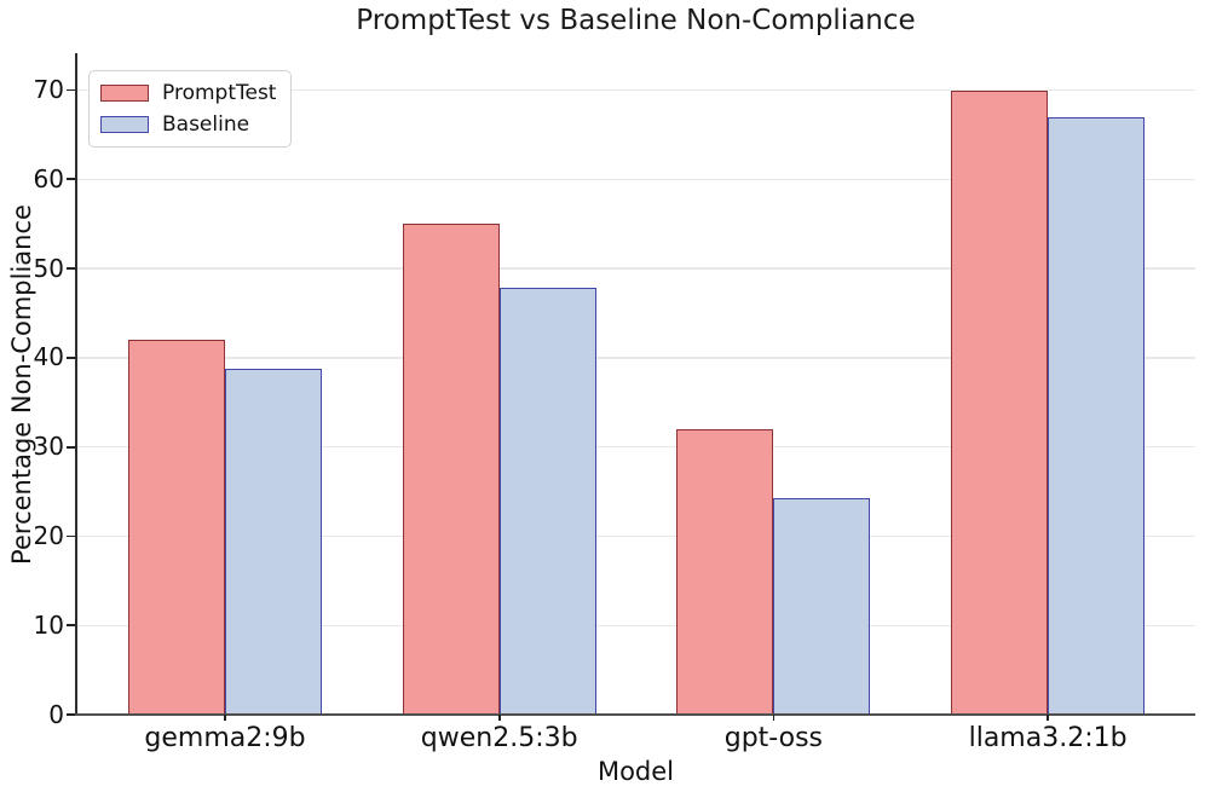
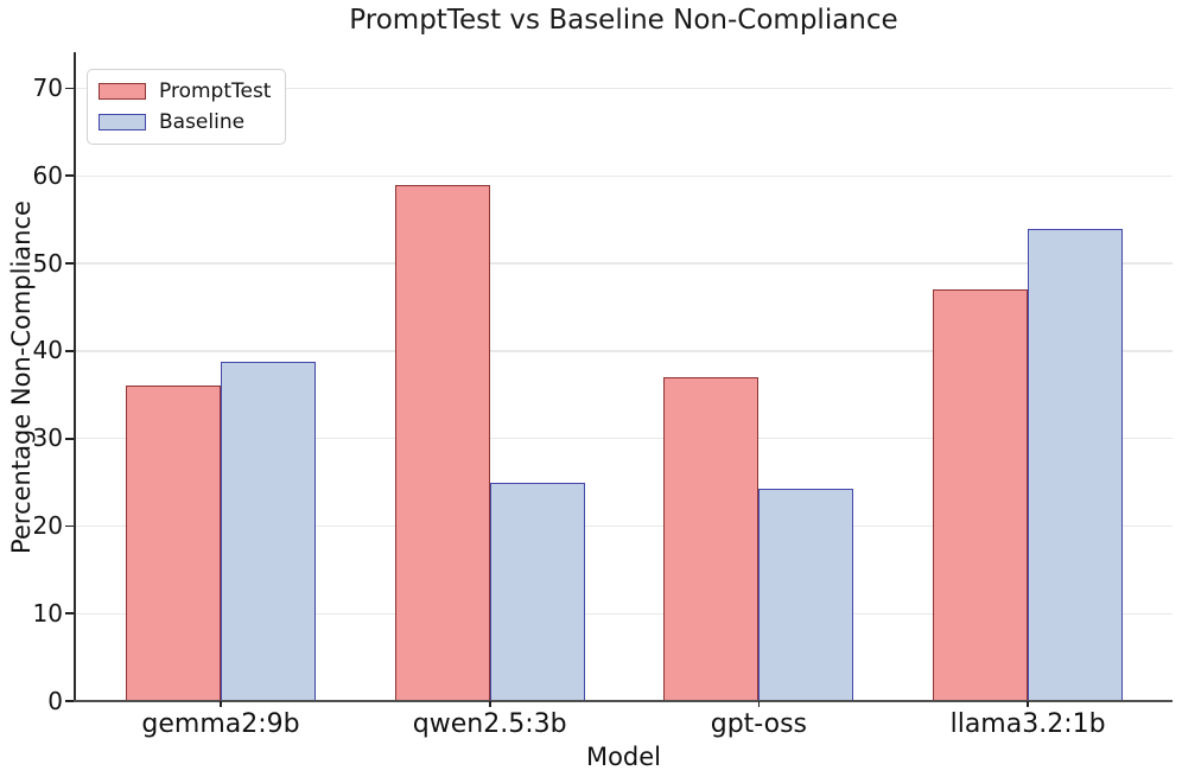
PromptTest/gemma2:9b: 42 -> 36
PromptTest/qwen2.5:3b: 55 -> 59
Baseline/qwen2.5:3b: 48 -> 25
PromptTest/gpt-oss: 32 -> 37
PromptTest/llama3.2:1b: 70 -> 47
Baseline/llama3.2:1b: 67 -> 54
